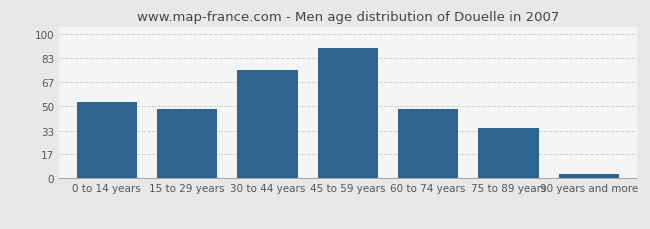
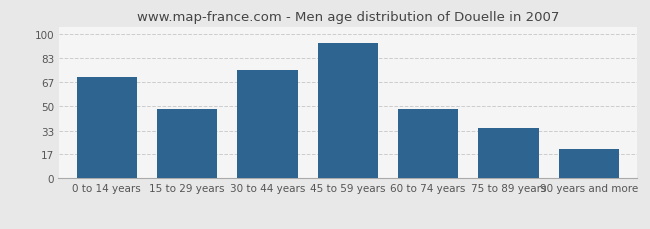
0 to 14 years: 53 -> 70
45 to 59 years: 90 -> 94
90 years and more: 3 -> 20
